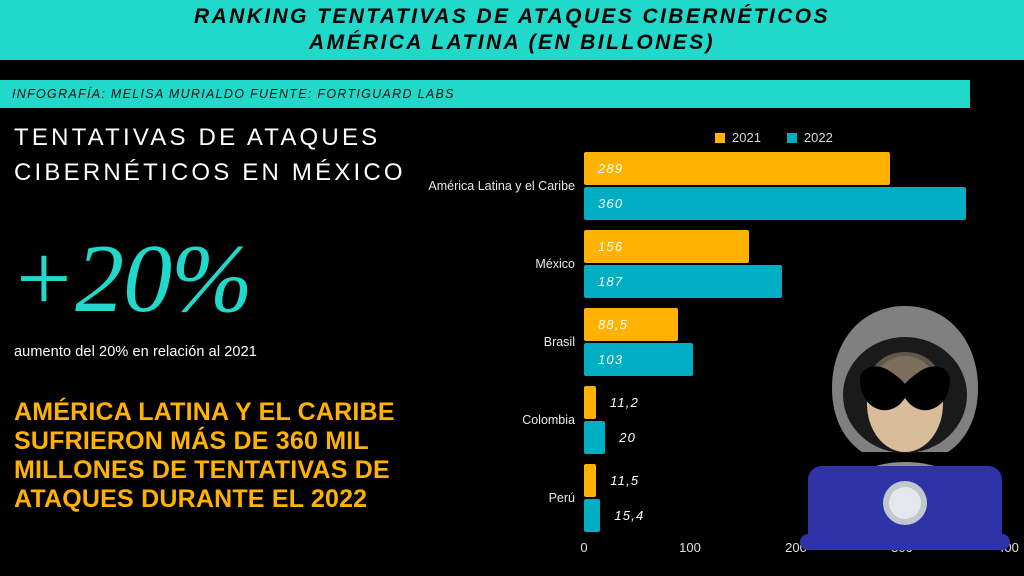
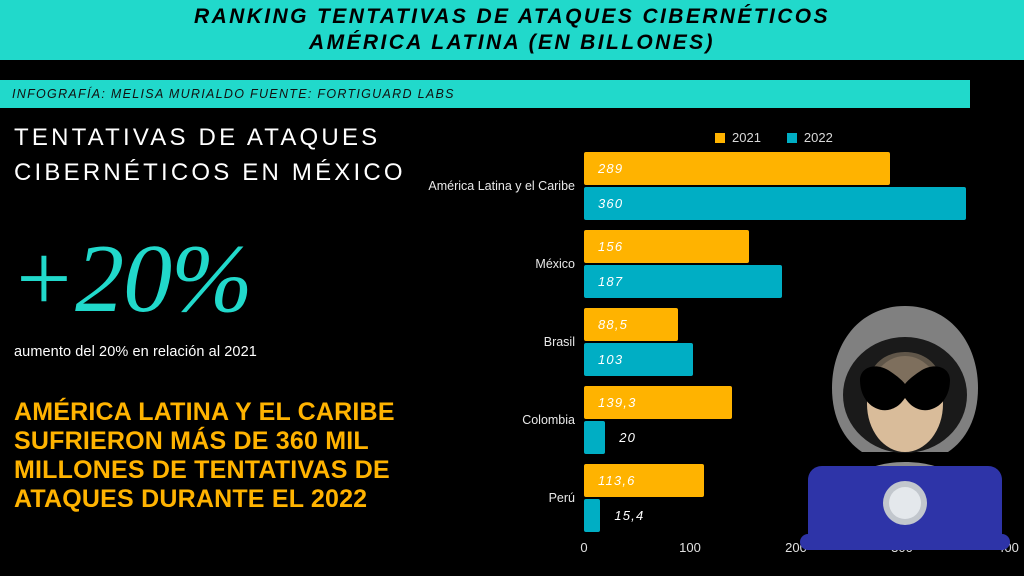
2021/Colombia: 11,2 -> 139,3
2021/Perú: 11,5 -> 113,6
